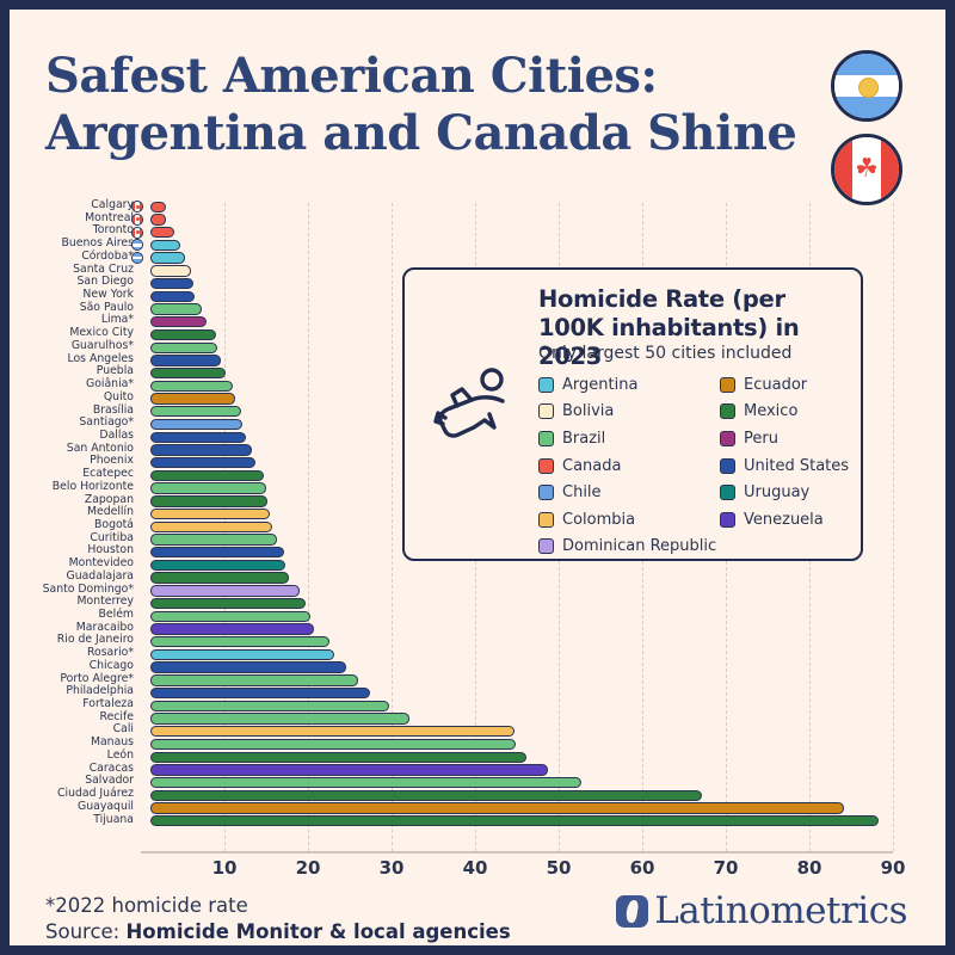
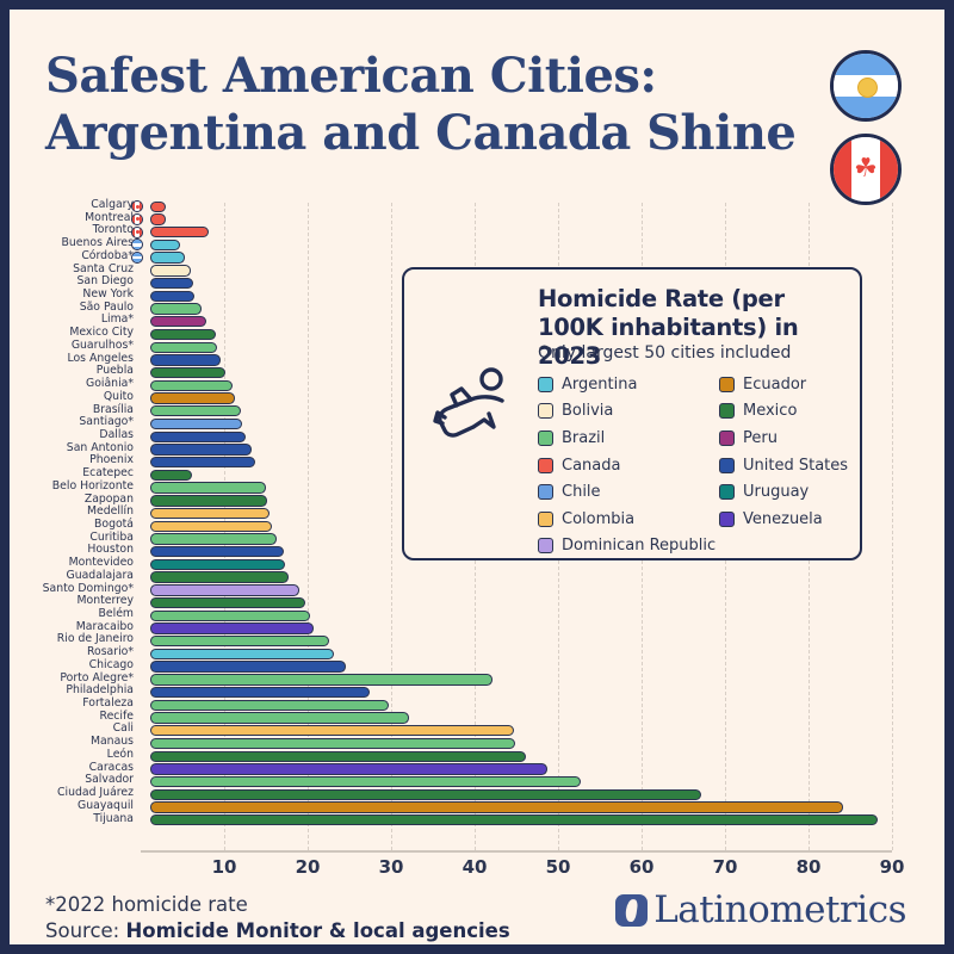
Toronto: 3 -> 7
Ecatepec: 14 -> 5
Porto Alegre*: 25 -> 41
